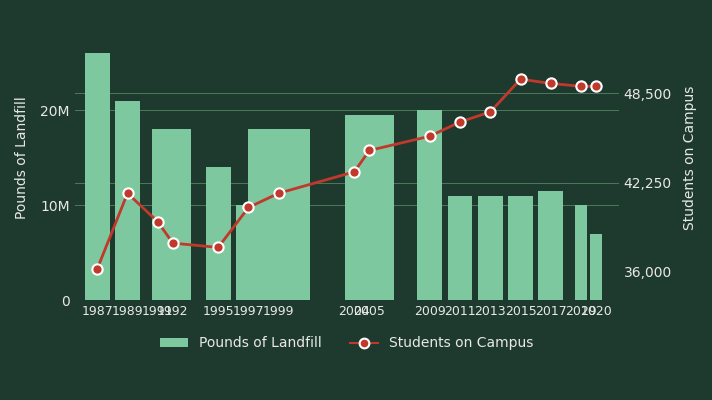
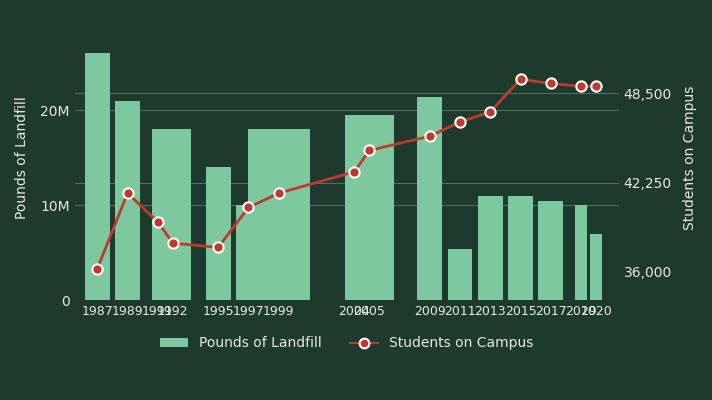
Pounds of Landfill/2009: 20.0M -> 21.4M
Pounds of Landfill/2011: 11.0M -> 5.4M
Pounds of Landfill/2017: 11.5M -> 10.4M
